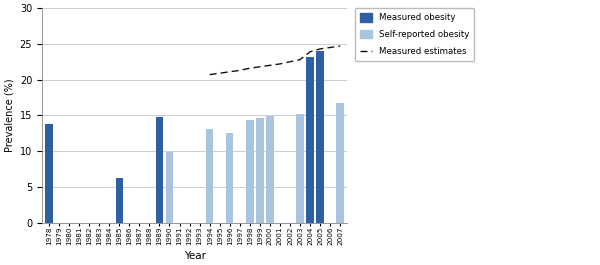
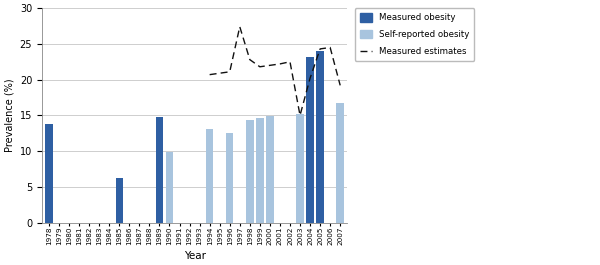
Measured estimates/1997: 21.3 -> 27.4
Measured estimates/1998: 21.6 -> 22.8
Measured estimates/2003: 22.8 -> 15.0
Measured estimates/2004: 23.9 -> 20.2
Measured estimates/2007: 24.7 -> 19.2
